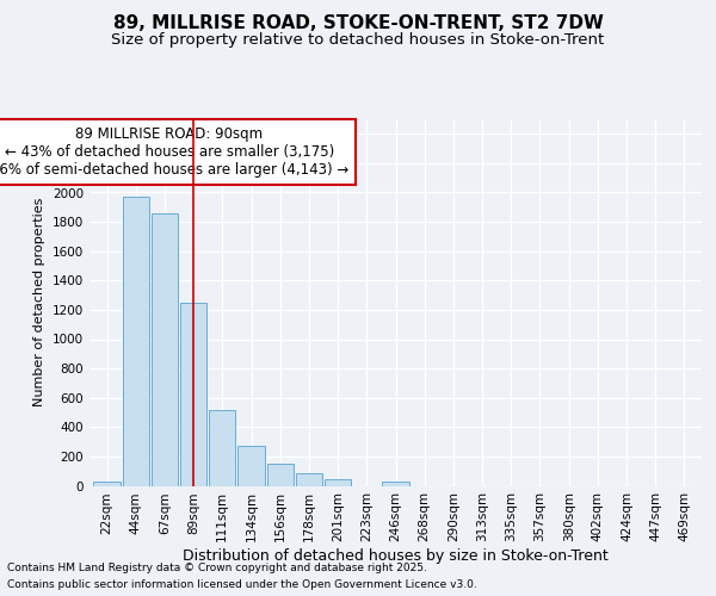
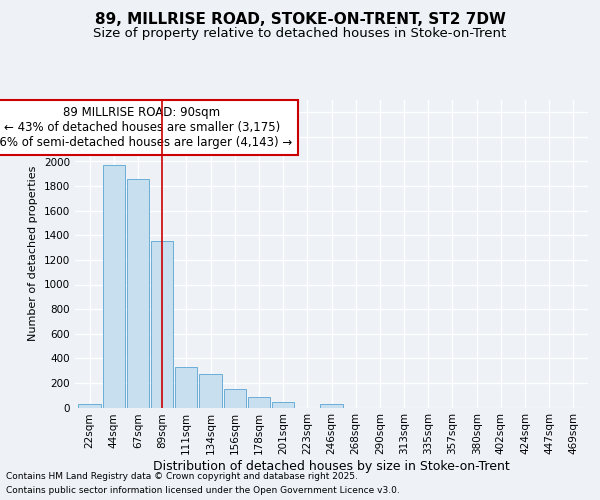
89sqm: 1240 -> 1350
111sqm: 520 -> 330
